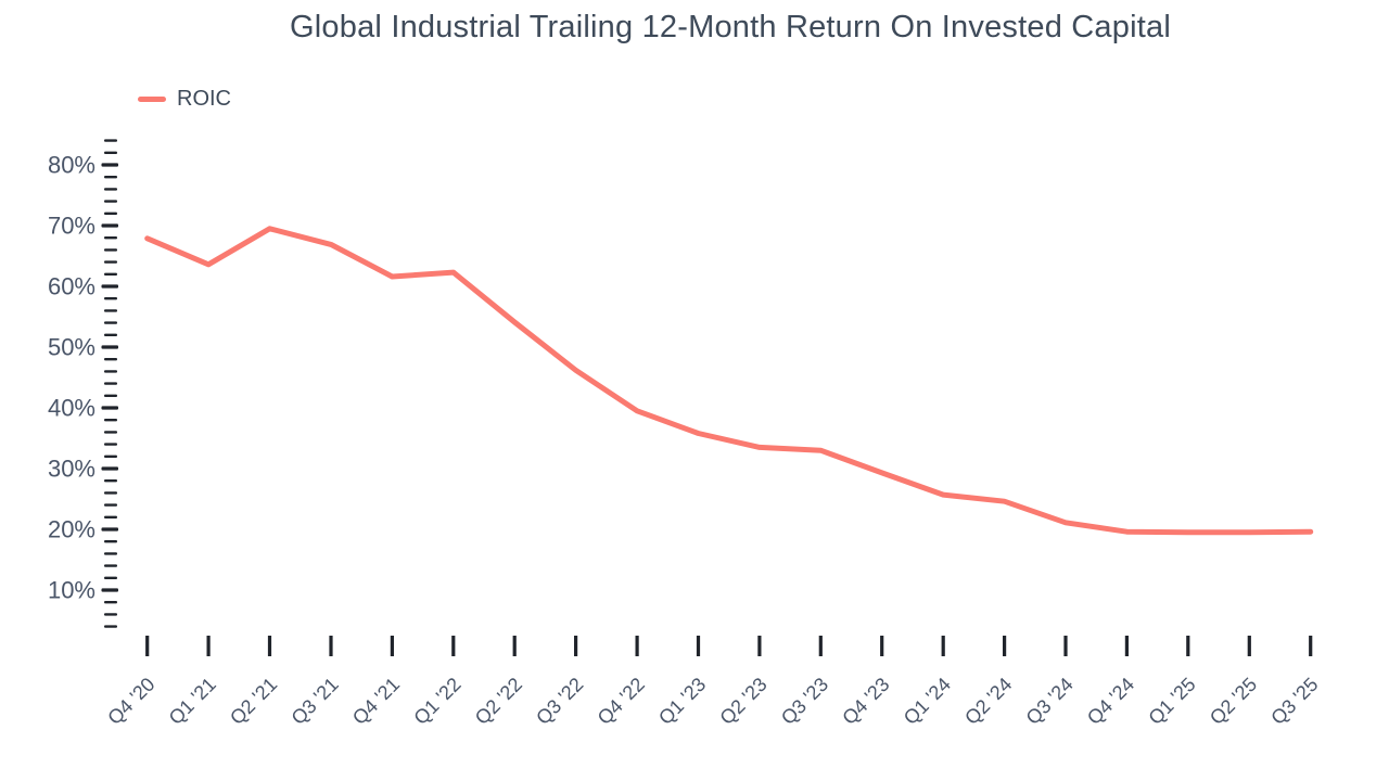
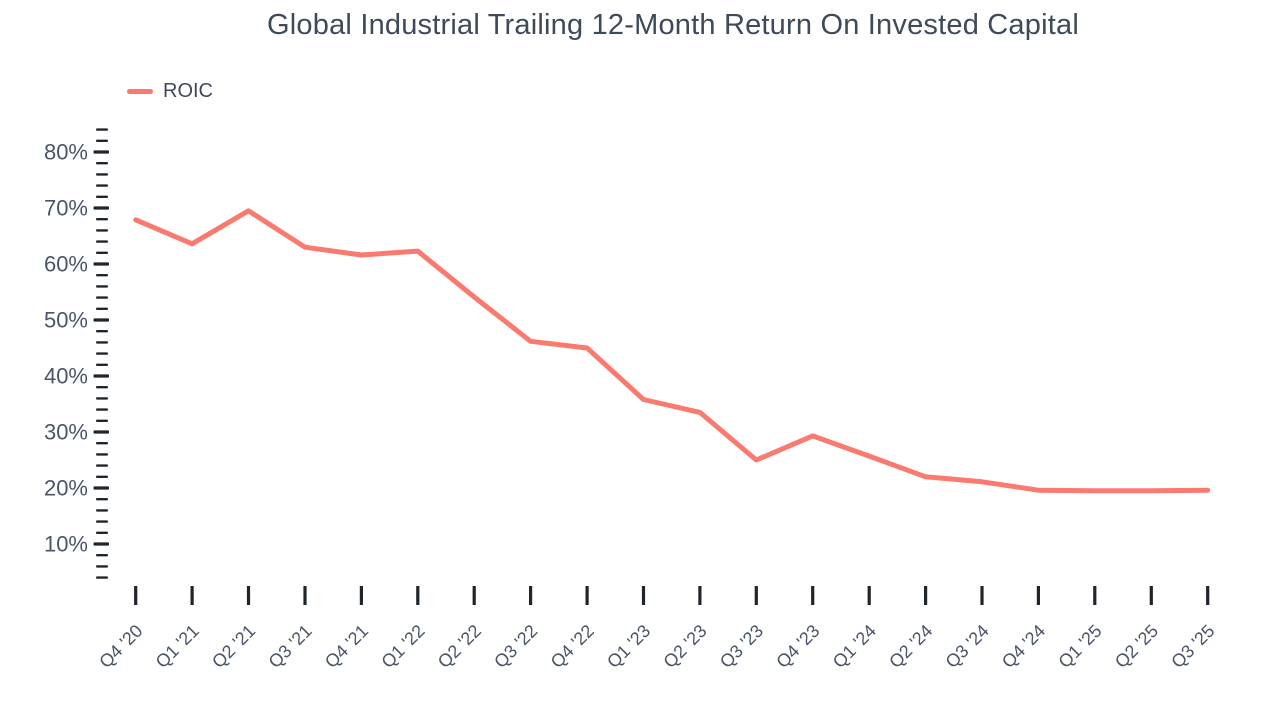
Q3 '21: 67% -> 63%
Q4 '22: 40% -> 45%
Q3 '23: 33% -> 25%
Q2 '24: 25% -> 22%
